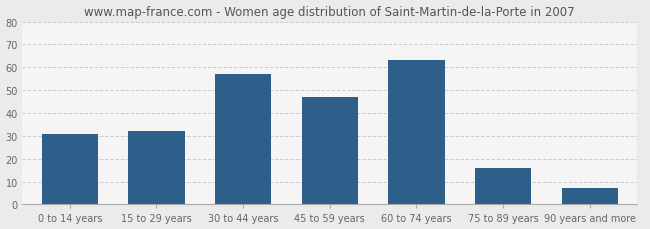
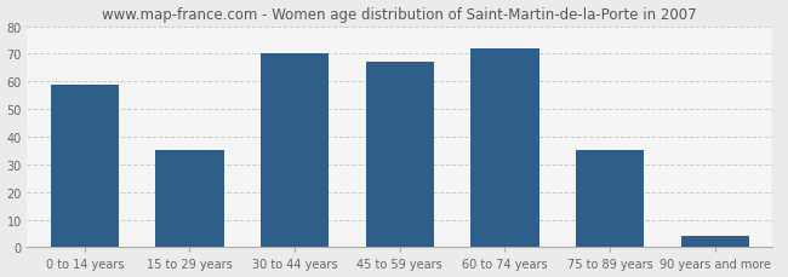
0 to 14 years: 31 -> 59
15 to 29 years: 32 -> 35
30 to 44 years: 57 -> 70
45 to 59 years: 47 -> 67
60 to 74 years: 63 -> 72
75 to 89 years: 16 -> 35
90 years and more: 7 -> 4
